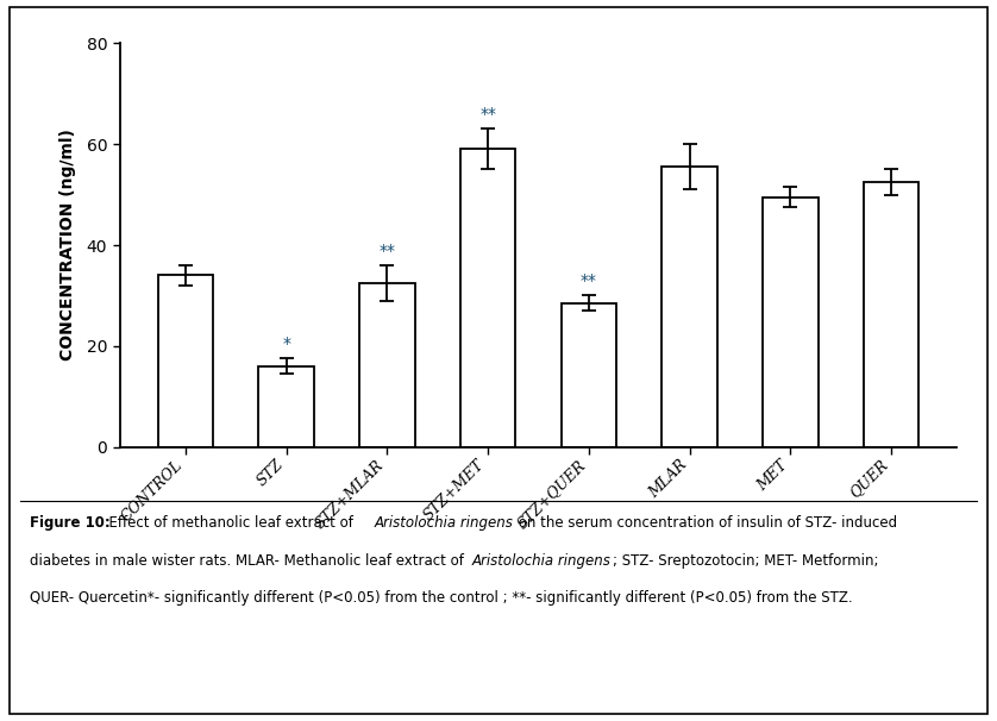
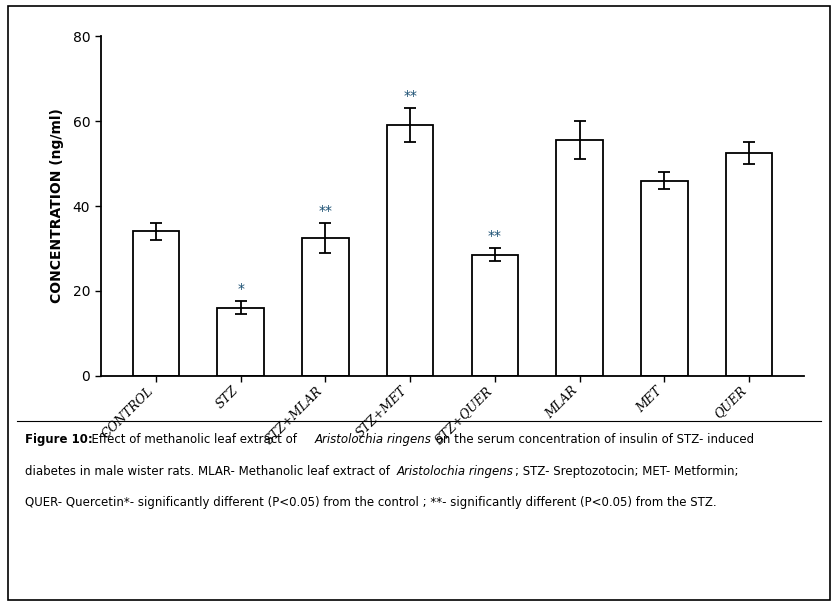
MET: 49.5 -> 46.0
